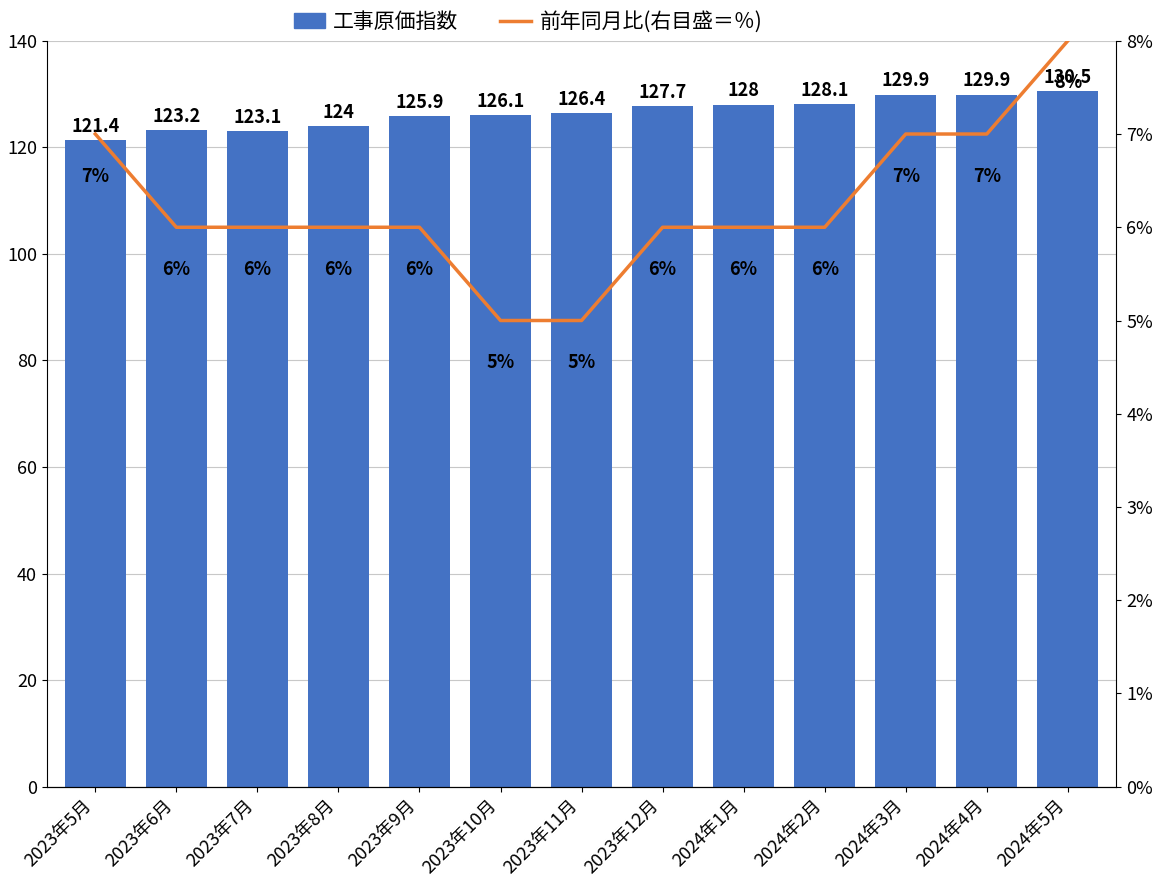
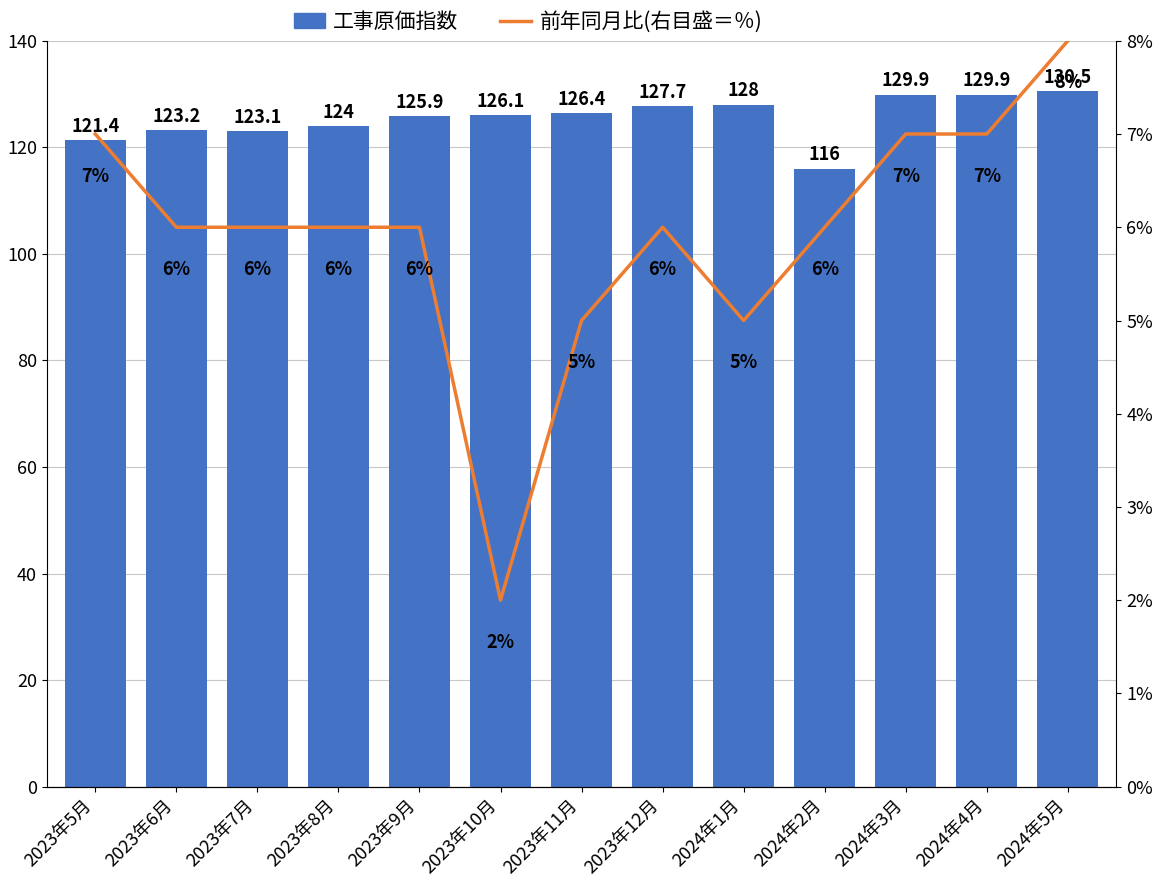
前年同月比(右目盛＝％)/2023年10月: 5% -> 2%
前年同月比(右目盛＝％)/2024年1月: 6% -> 5%
工事原価指数/2024年2月: 128.1 -> 116
